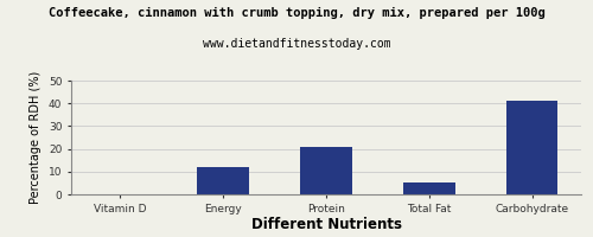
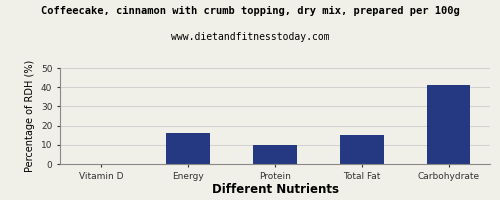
Energy: 12 -> 16
Protein: 21 -> 10
Total Fat: 5 -> 15
